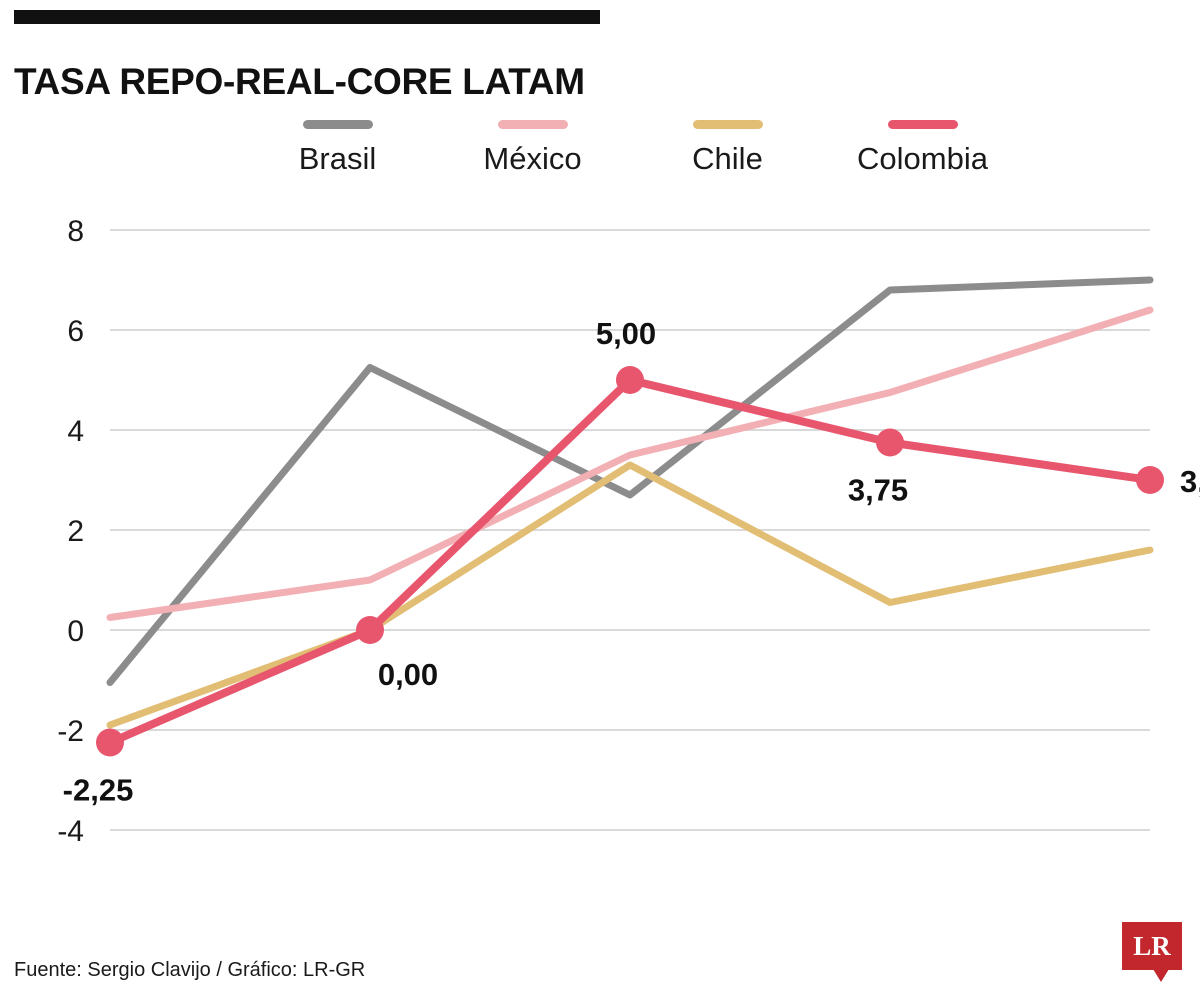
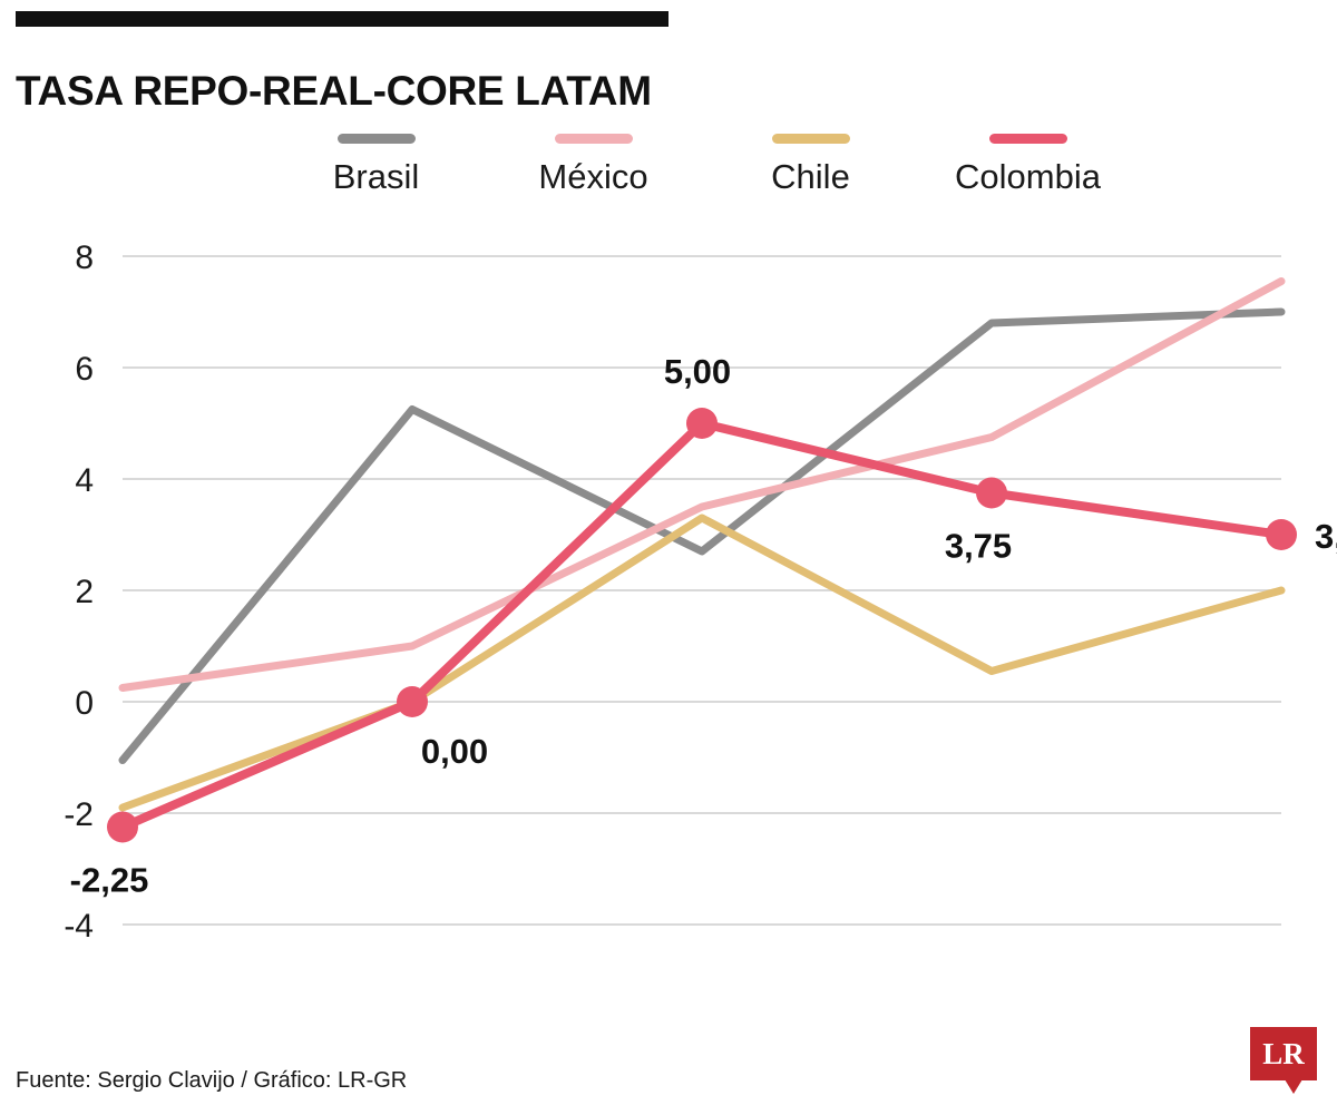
México/2024 (proj): 6.4 -> 7.5
Chile/2024 (proj): 1.6 -> 2.0
